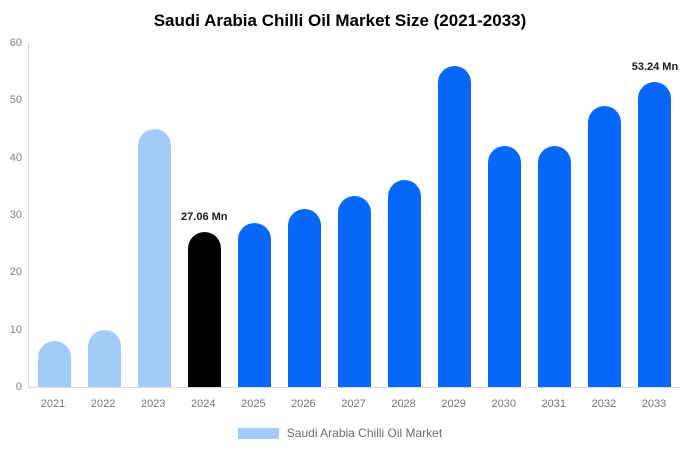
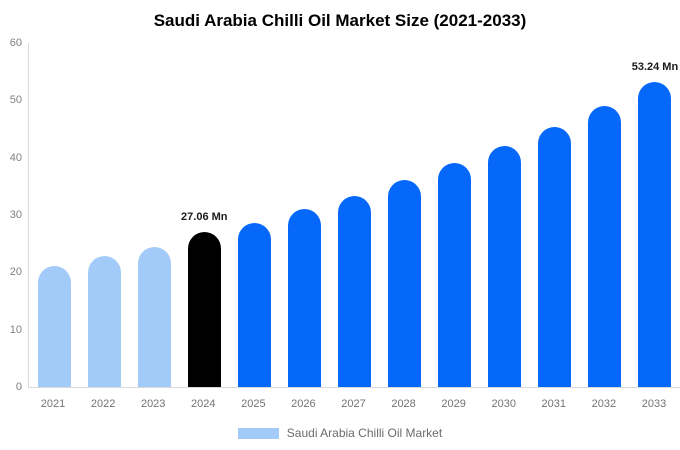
2021: 8 -> 21
2022: 10 -> 23
2023: 45 -> 24
2029: 56 -> 39
2031: 42 -> 45
